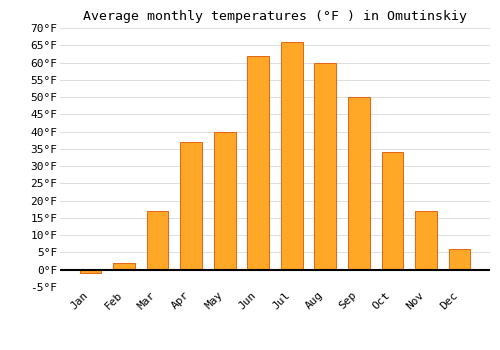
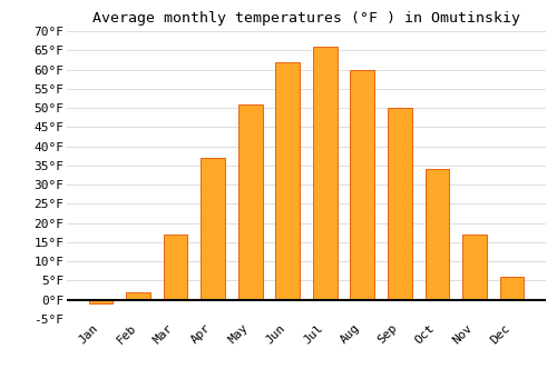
May: 40°F -> 51°F
